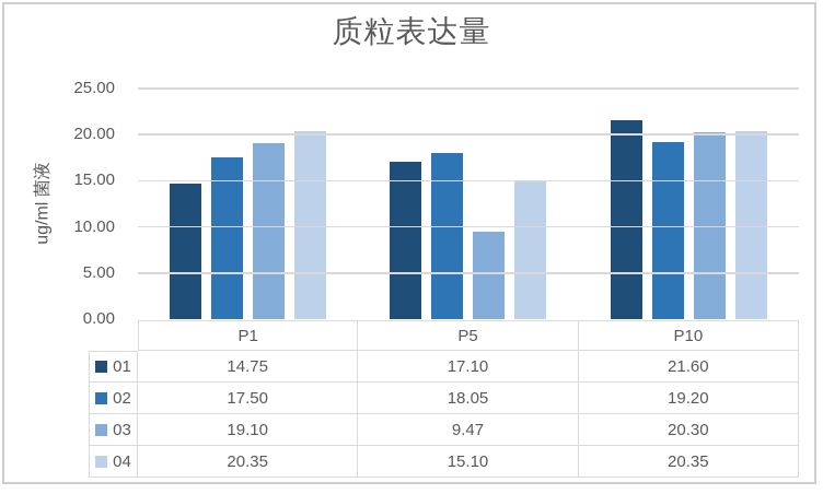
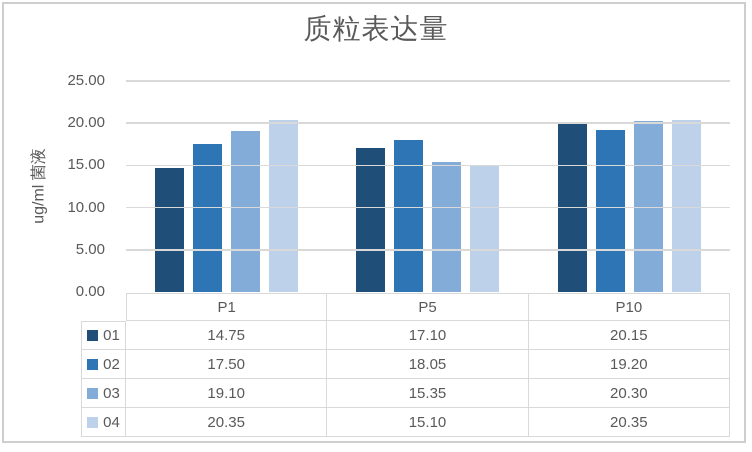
03/P5: 9.47 -> 15.35
01/P10: 21.60 -> 20.15
